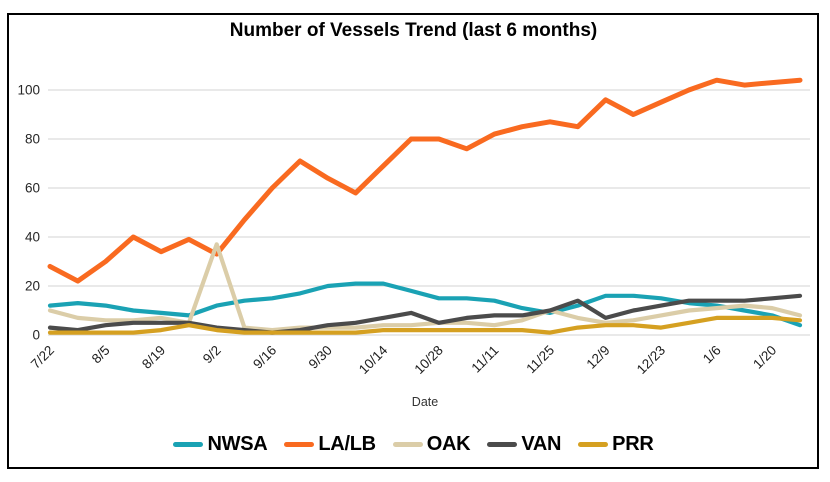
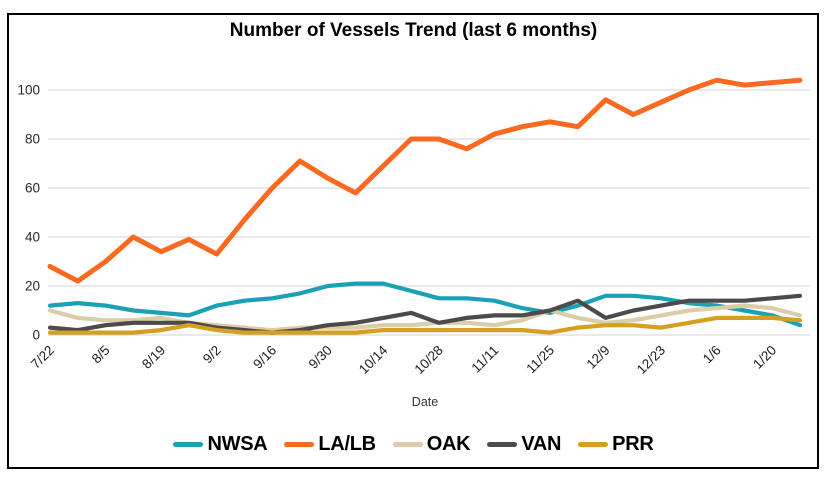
OAK/9/2: 37 -> 4
